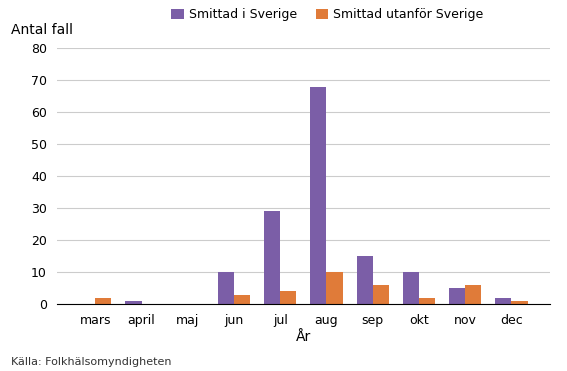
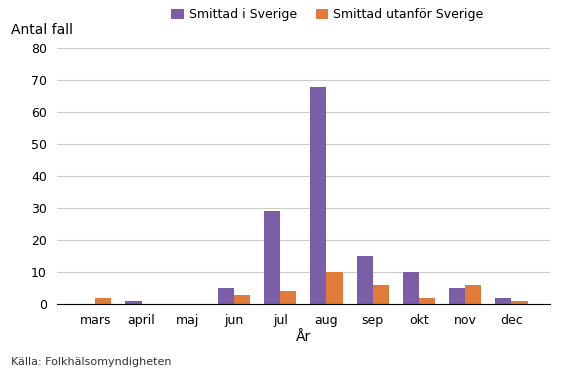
Smittad i Sverige/jun: 10 -> 5
